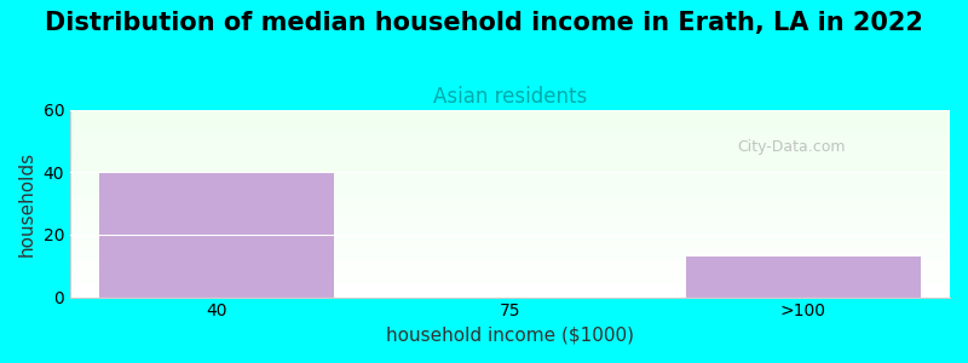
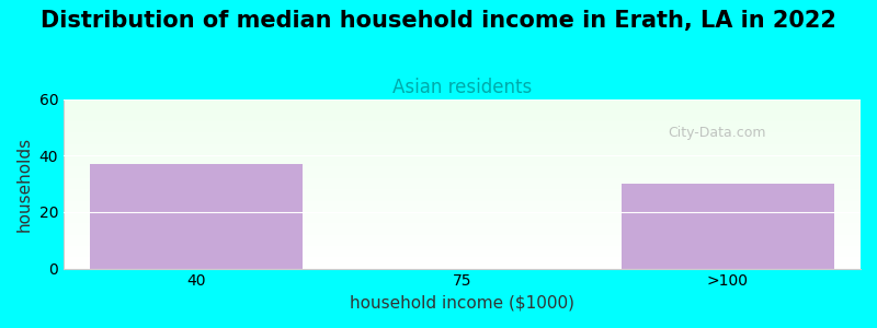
40: 40 -> 37
>100: 13 -> 30
